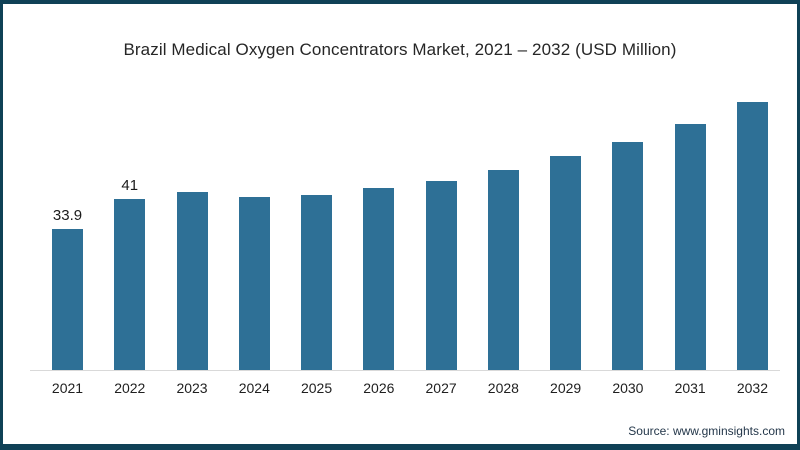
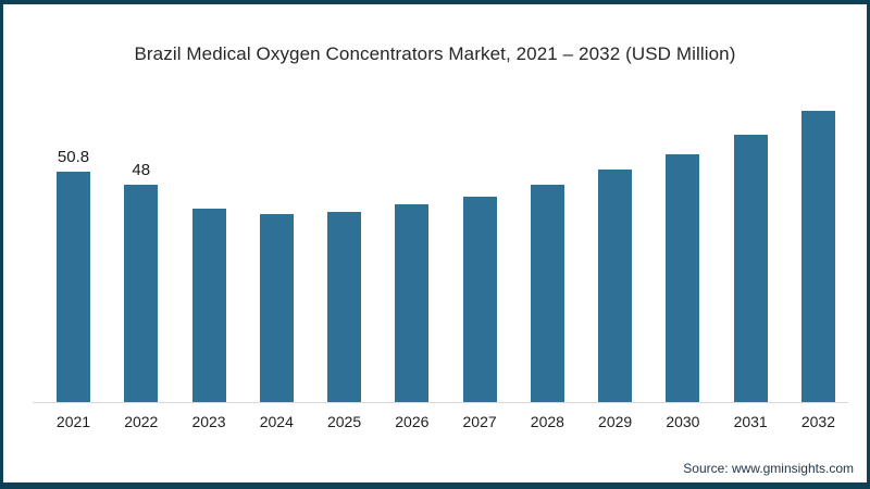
2021: 33.9 -> 50.8
2022: 41 -> 48
